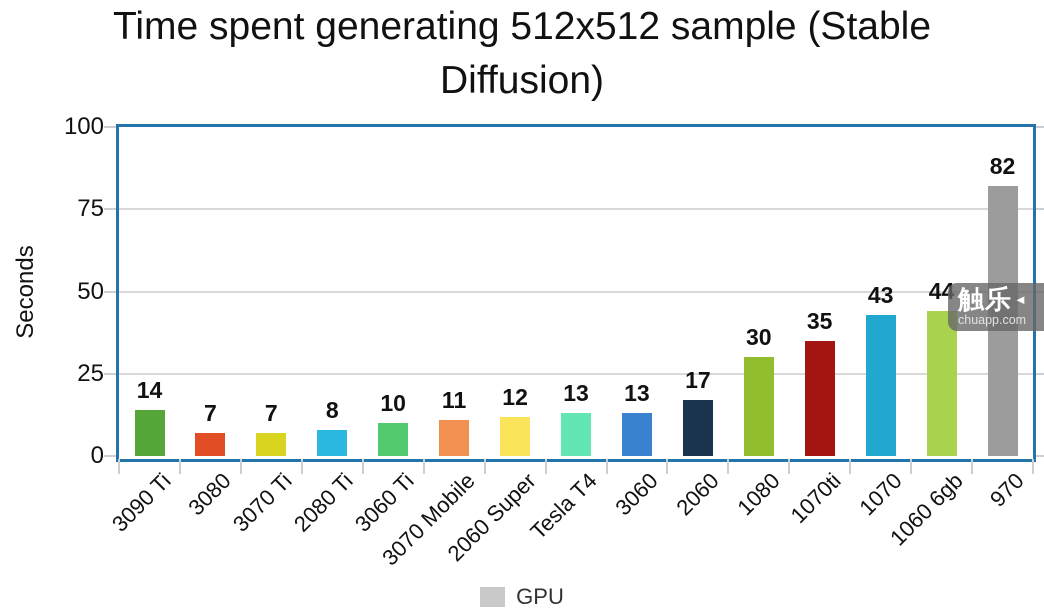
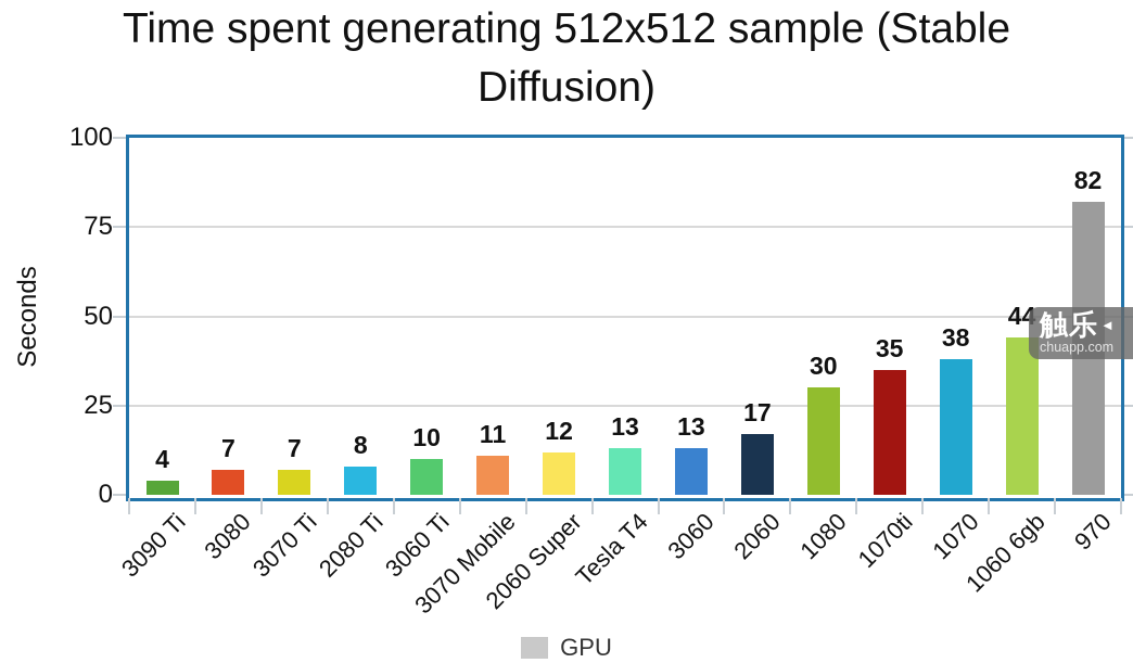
3090 Ti: 14 -> 4
1070: 43 -> 38
